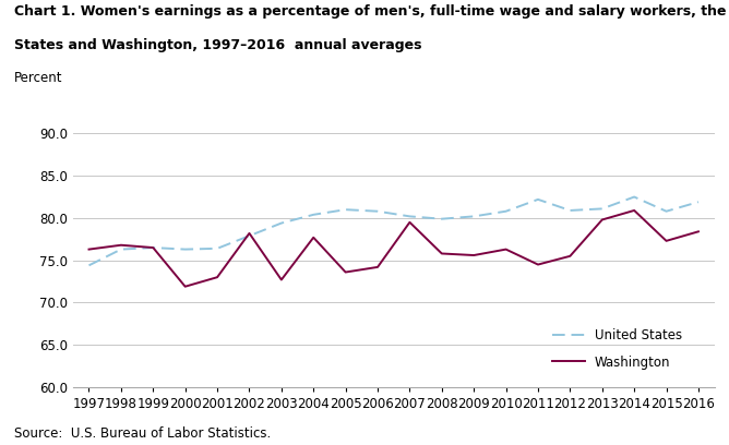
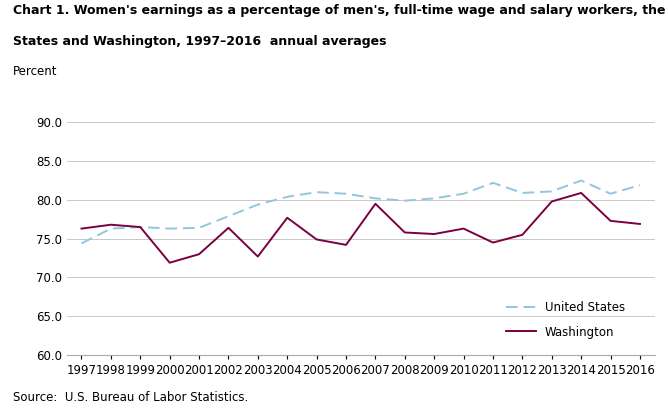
Washington/2002: 78.2 -> 76.4
Washington/2005: 73.6 -> 74.9
Washington/2016: 78.4 -> 76.9
